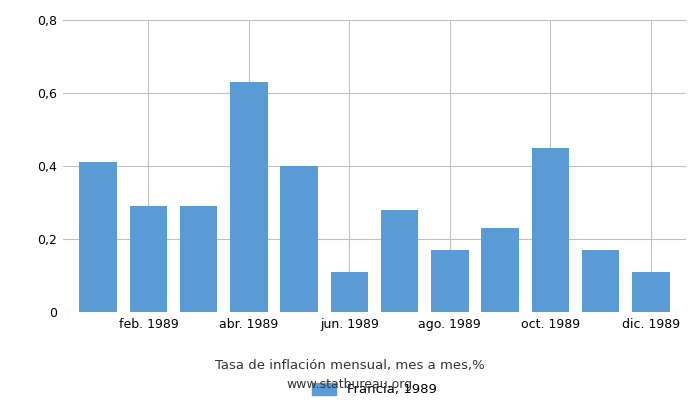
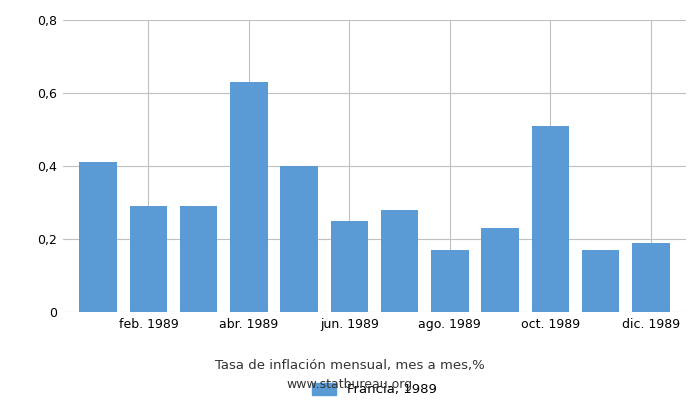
jun. 1989: 0,11 -> 0,25
oct. 1989: 0,45 -> 0,51
dic. 1989: 0,11 -> 0,19
